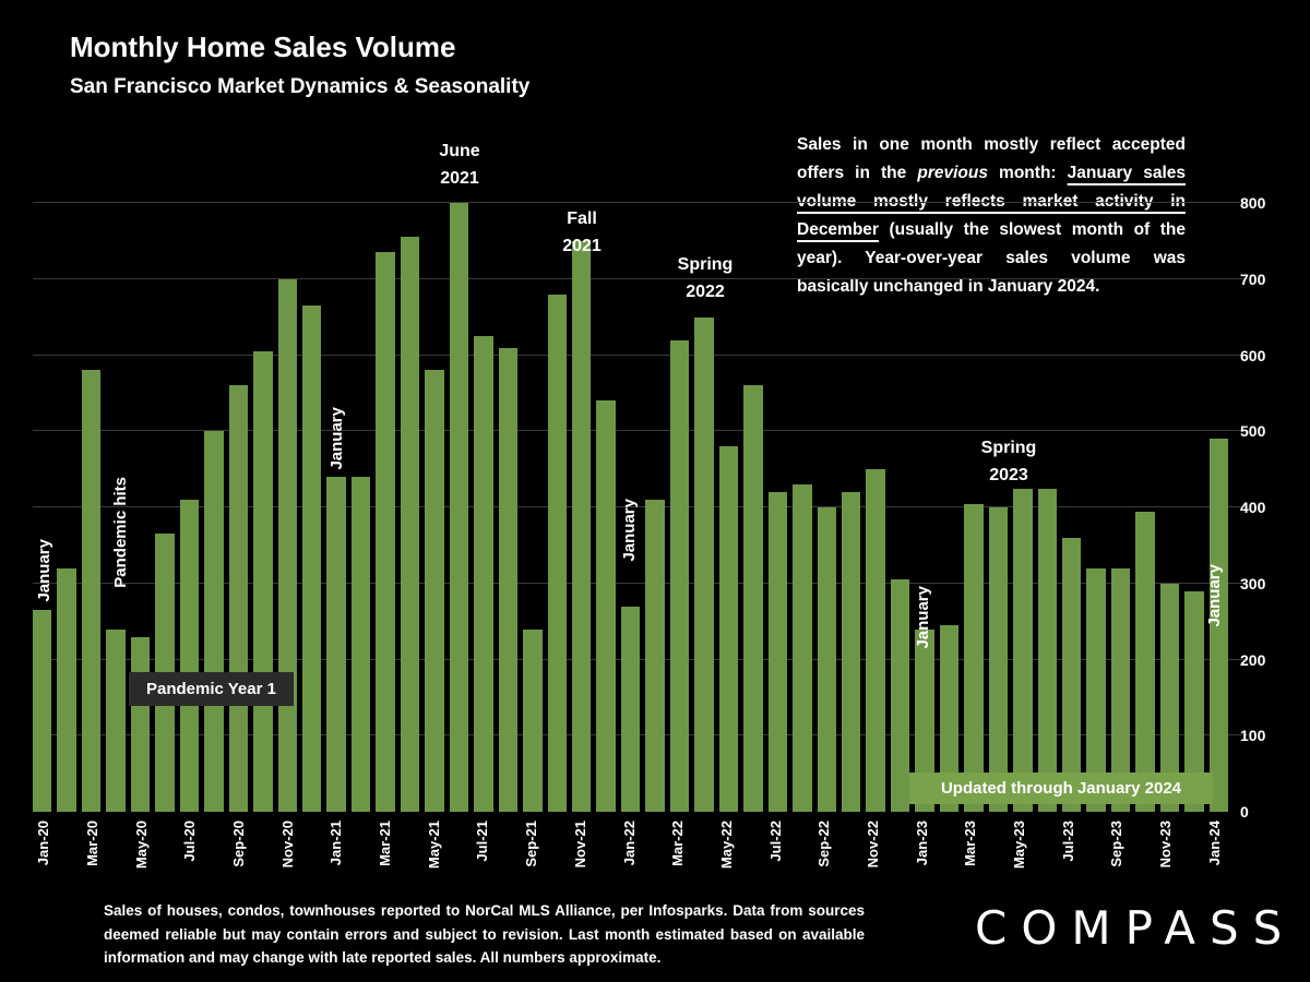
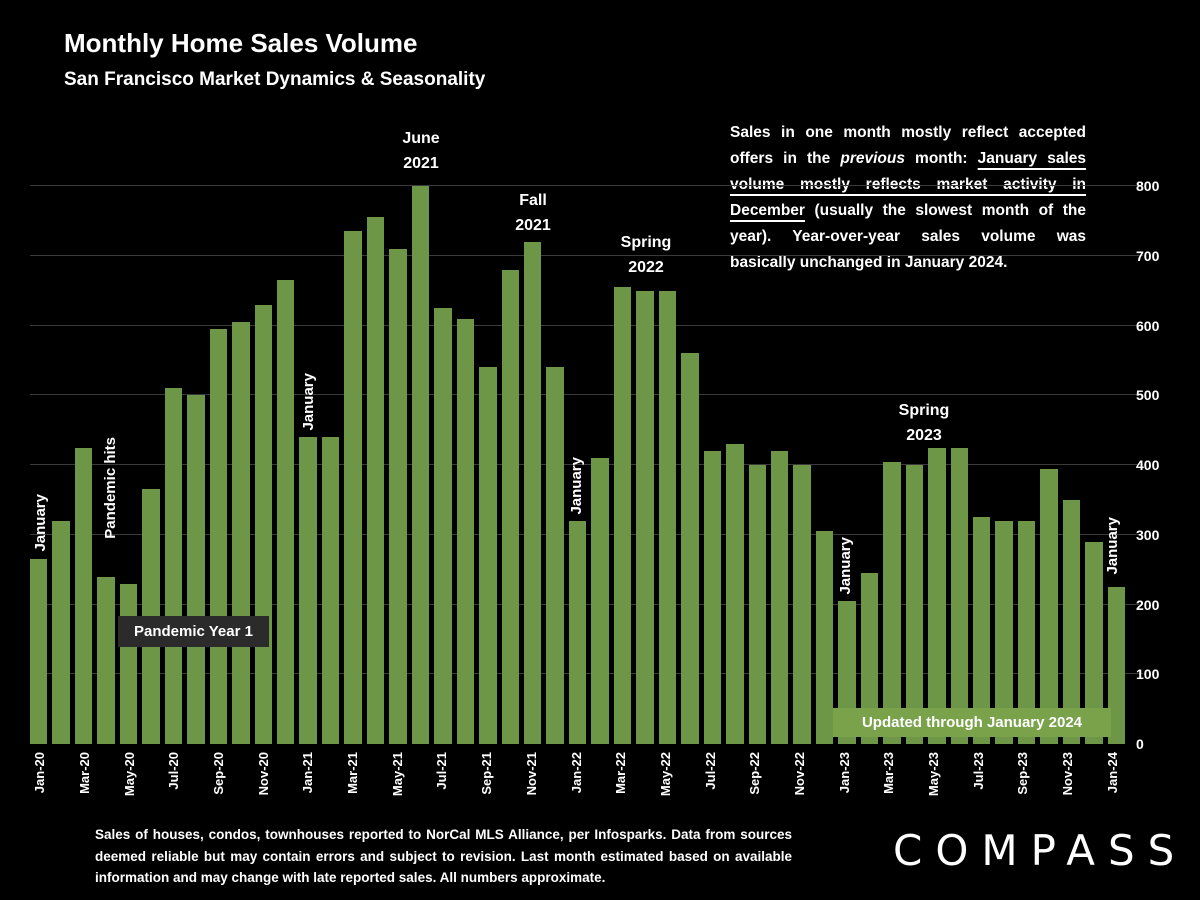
Mar-20: 580 -> 420
Jul-20: 410 -> 510
Sep-20: 560 -> 600
Nov-20: 700 -> 630
May-21: 580 -> 710
Sep-21: 240 -> 540
Nov-21: 750 -> 720
Jan-22: 270 -> 320
Mar-22: 620 -> 660
May-22: 480 -> 650
Nov-22: 450 -> 400
Jan-23: 240 -> 200
Jul-23: 360 -> 320
Nov-23: 300 -> 350
Jan-24: 490 -> 220
